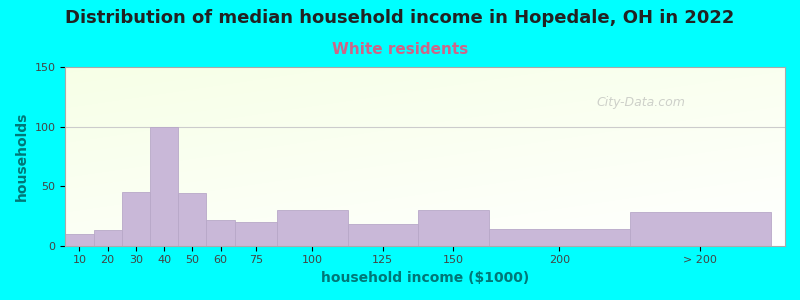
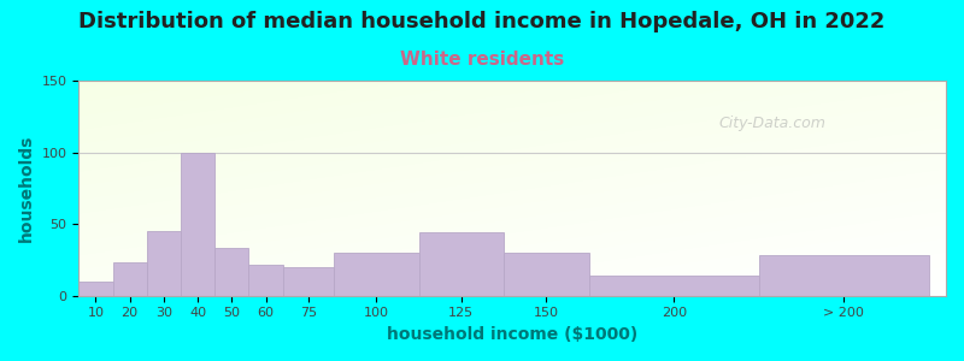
20: 13 -> 23
50: 44 -> 33
125: 18 -> 44
